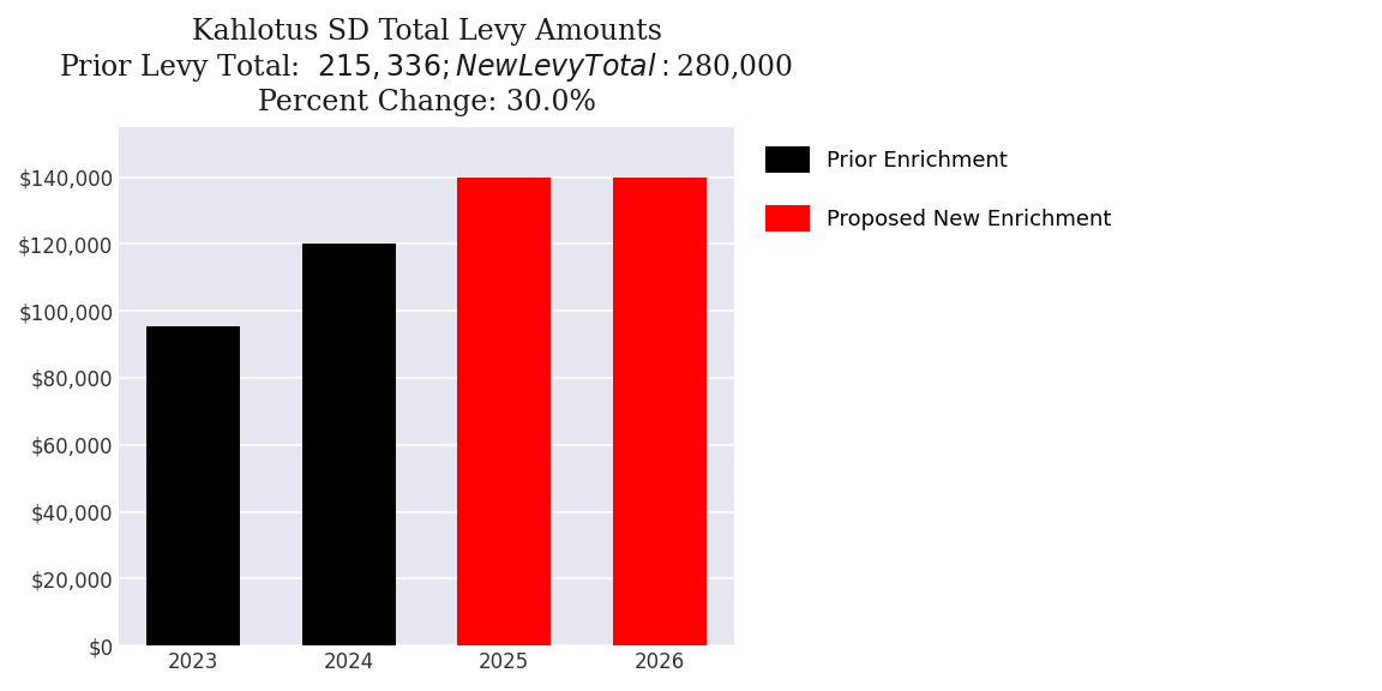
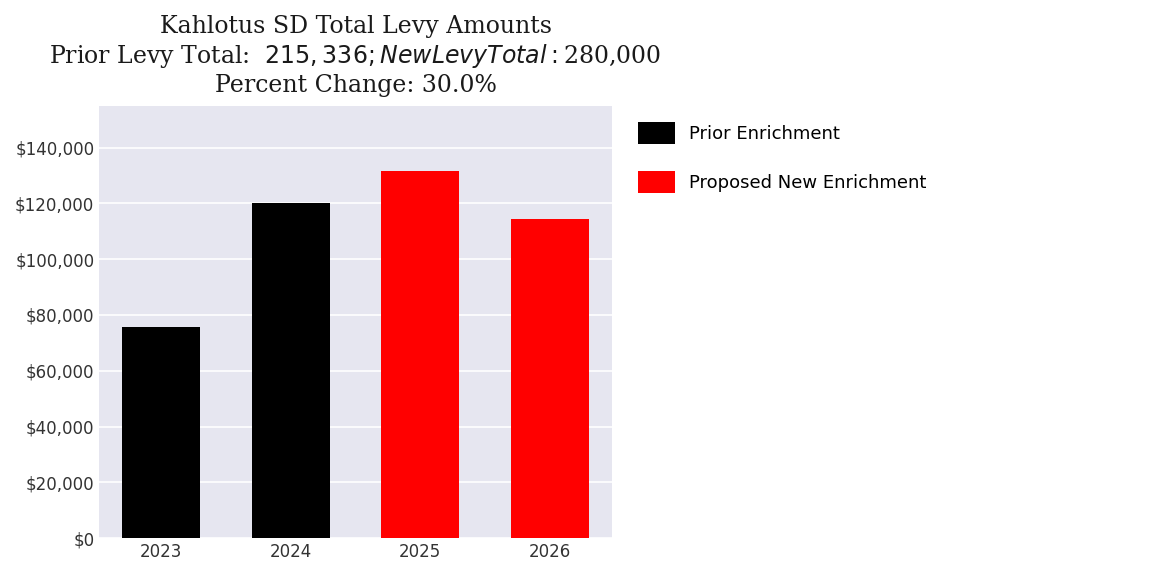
2023: $95,300 -> $75,500
2025: $140,000 -> $131,500
2026: $140,000 -> $114,500
